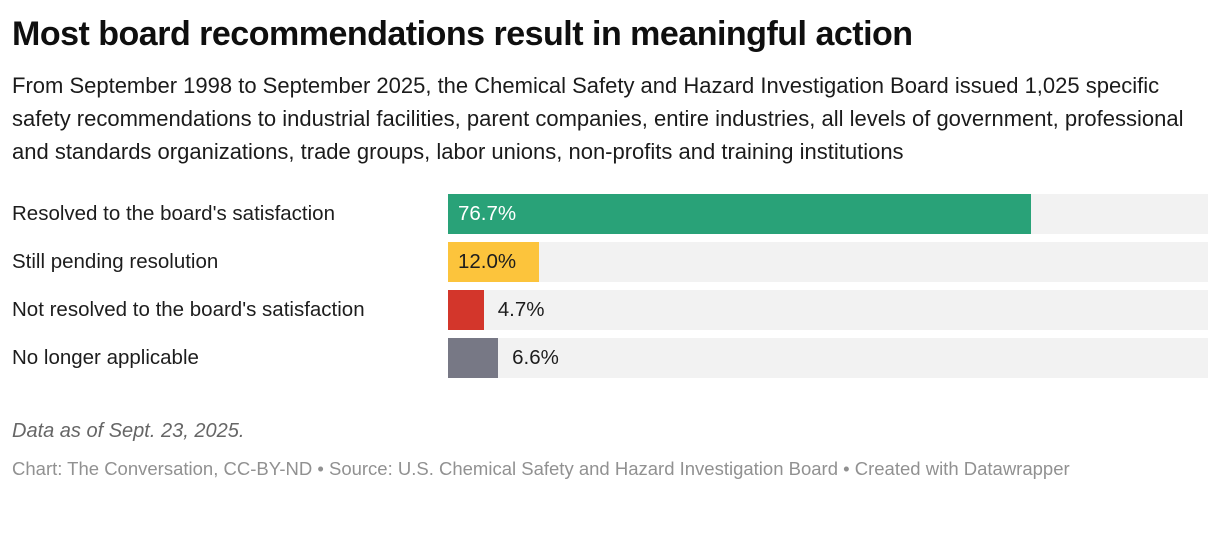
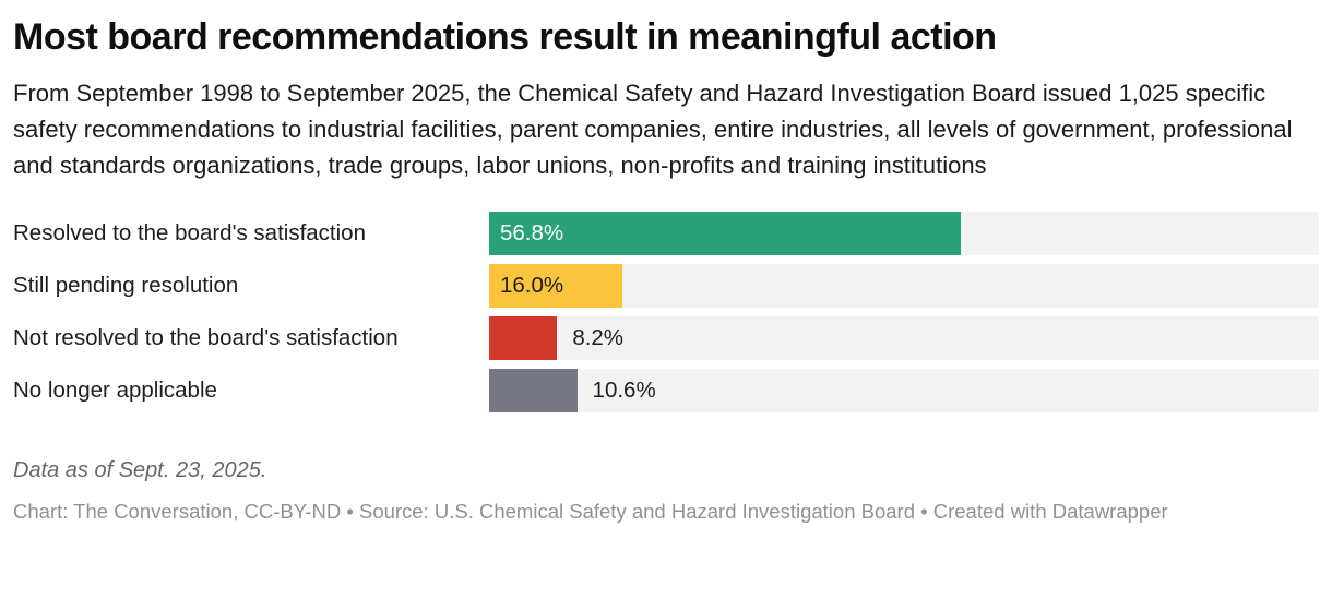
Resolved to the board's satisfaction: 76.7% -> 56.8%
Still pending resolution: 12.0% -> 16.0%
Not resolved to the board's satisfaction: 4.7% -> 8.2%
No longer applicable: 6.6% -> 10.6%
